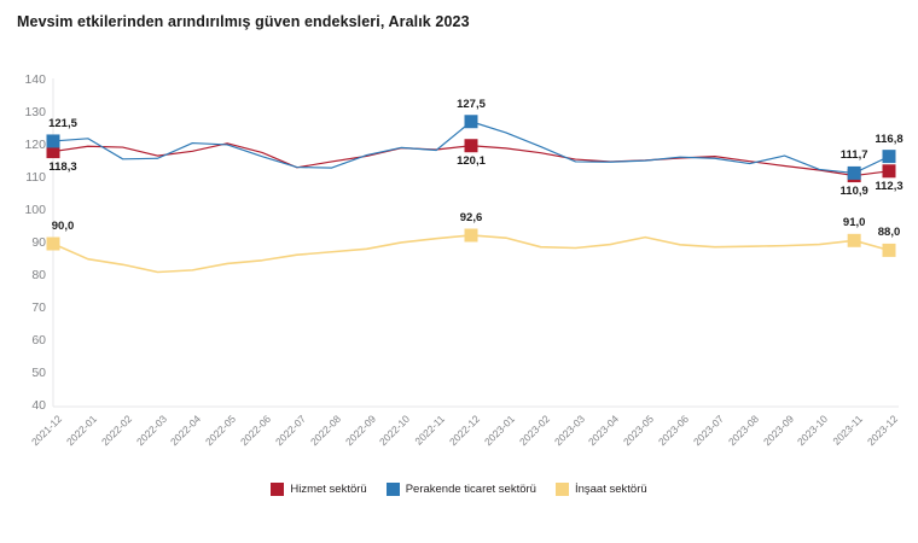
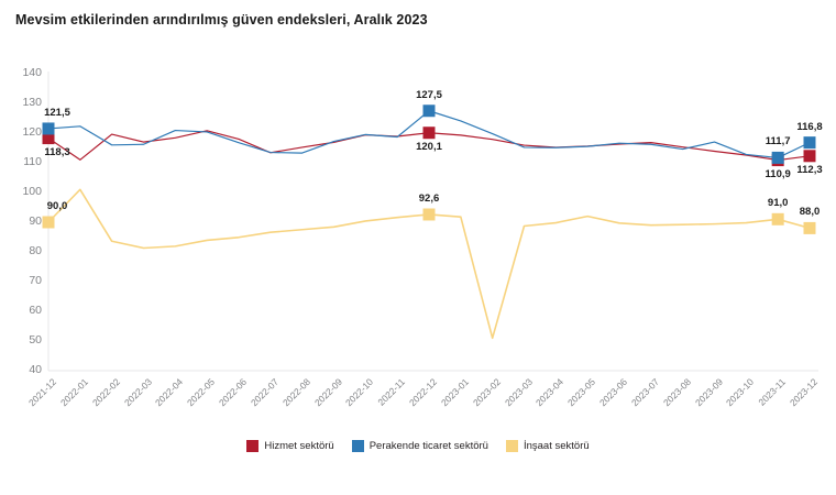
Hizmet sektörü/2022-01: 120 -> 111
İnşaat sektörü/2022-01: 85 -> 101
İnşaat sektörü/2023-02: 89 -> 51
